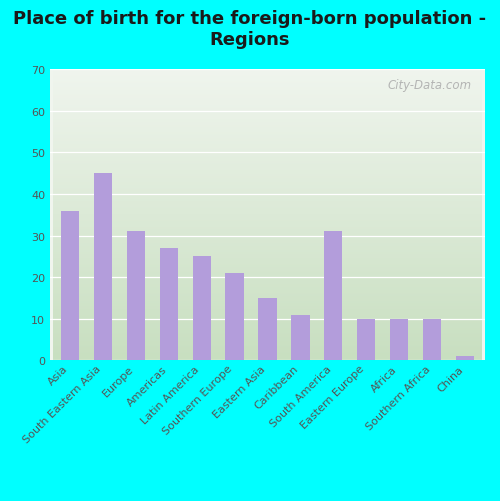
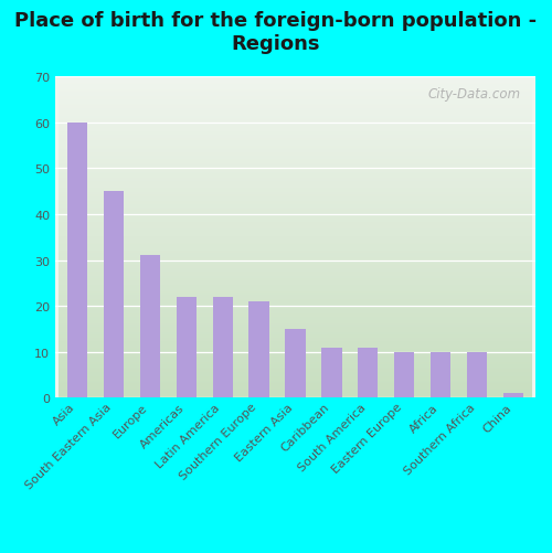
Asia: 36 -> 60
Americas: 27 -> 22
Latin America: 25 -> 22
South America: 31 -> 11
